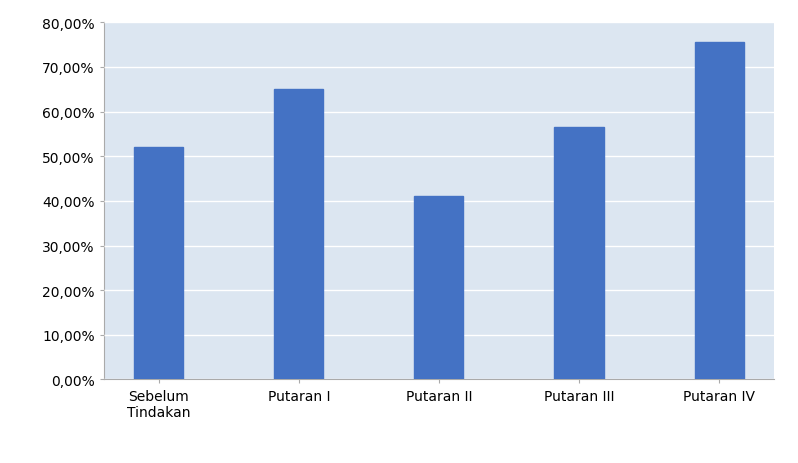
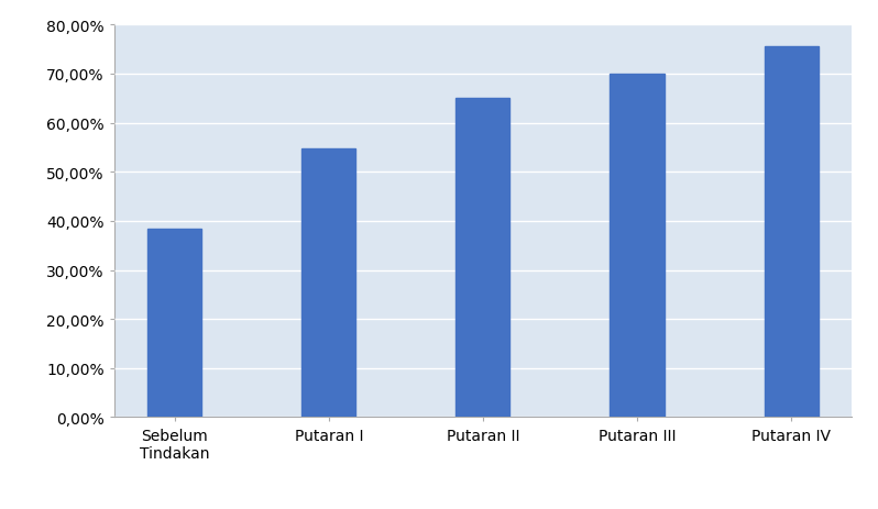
Sebelum Tindakan: 52,0% -> 38,5%
Putaran I: 65,0% -> 54,8%
Putaran II: 41,0% -> 65,0%
Putaran III: 56,5% -> 70,0%
